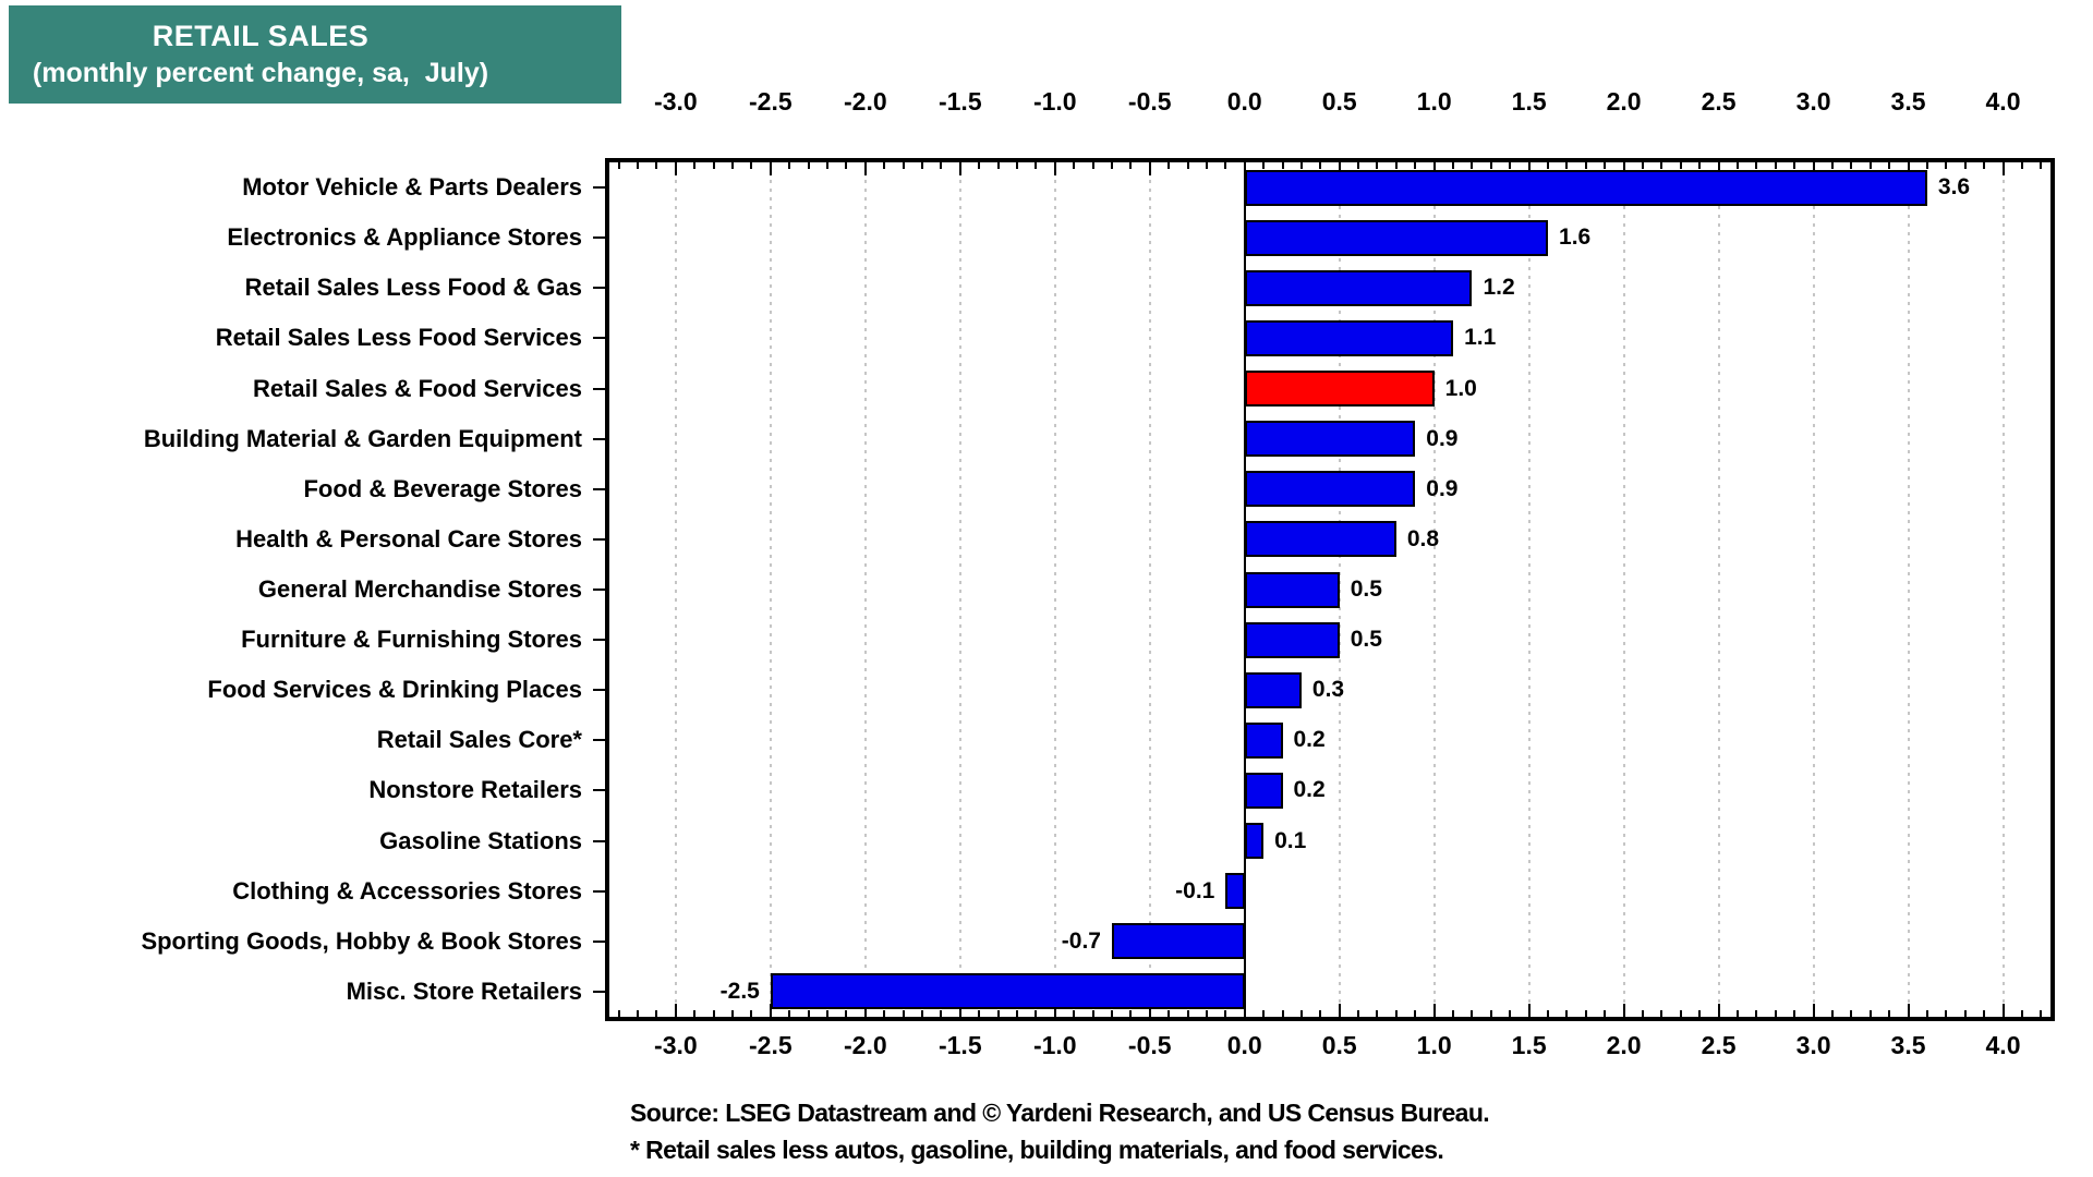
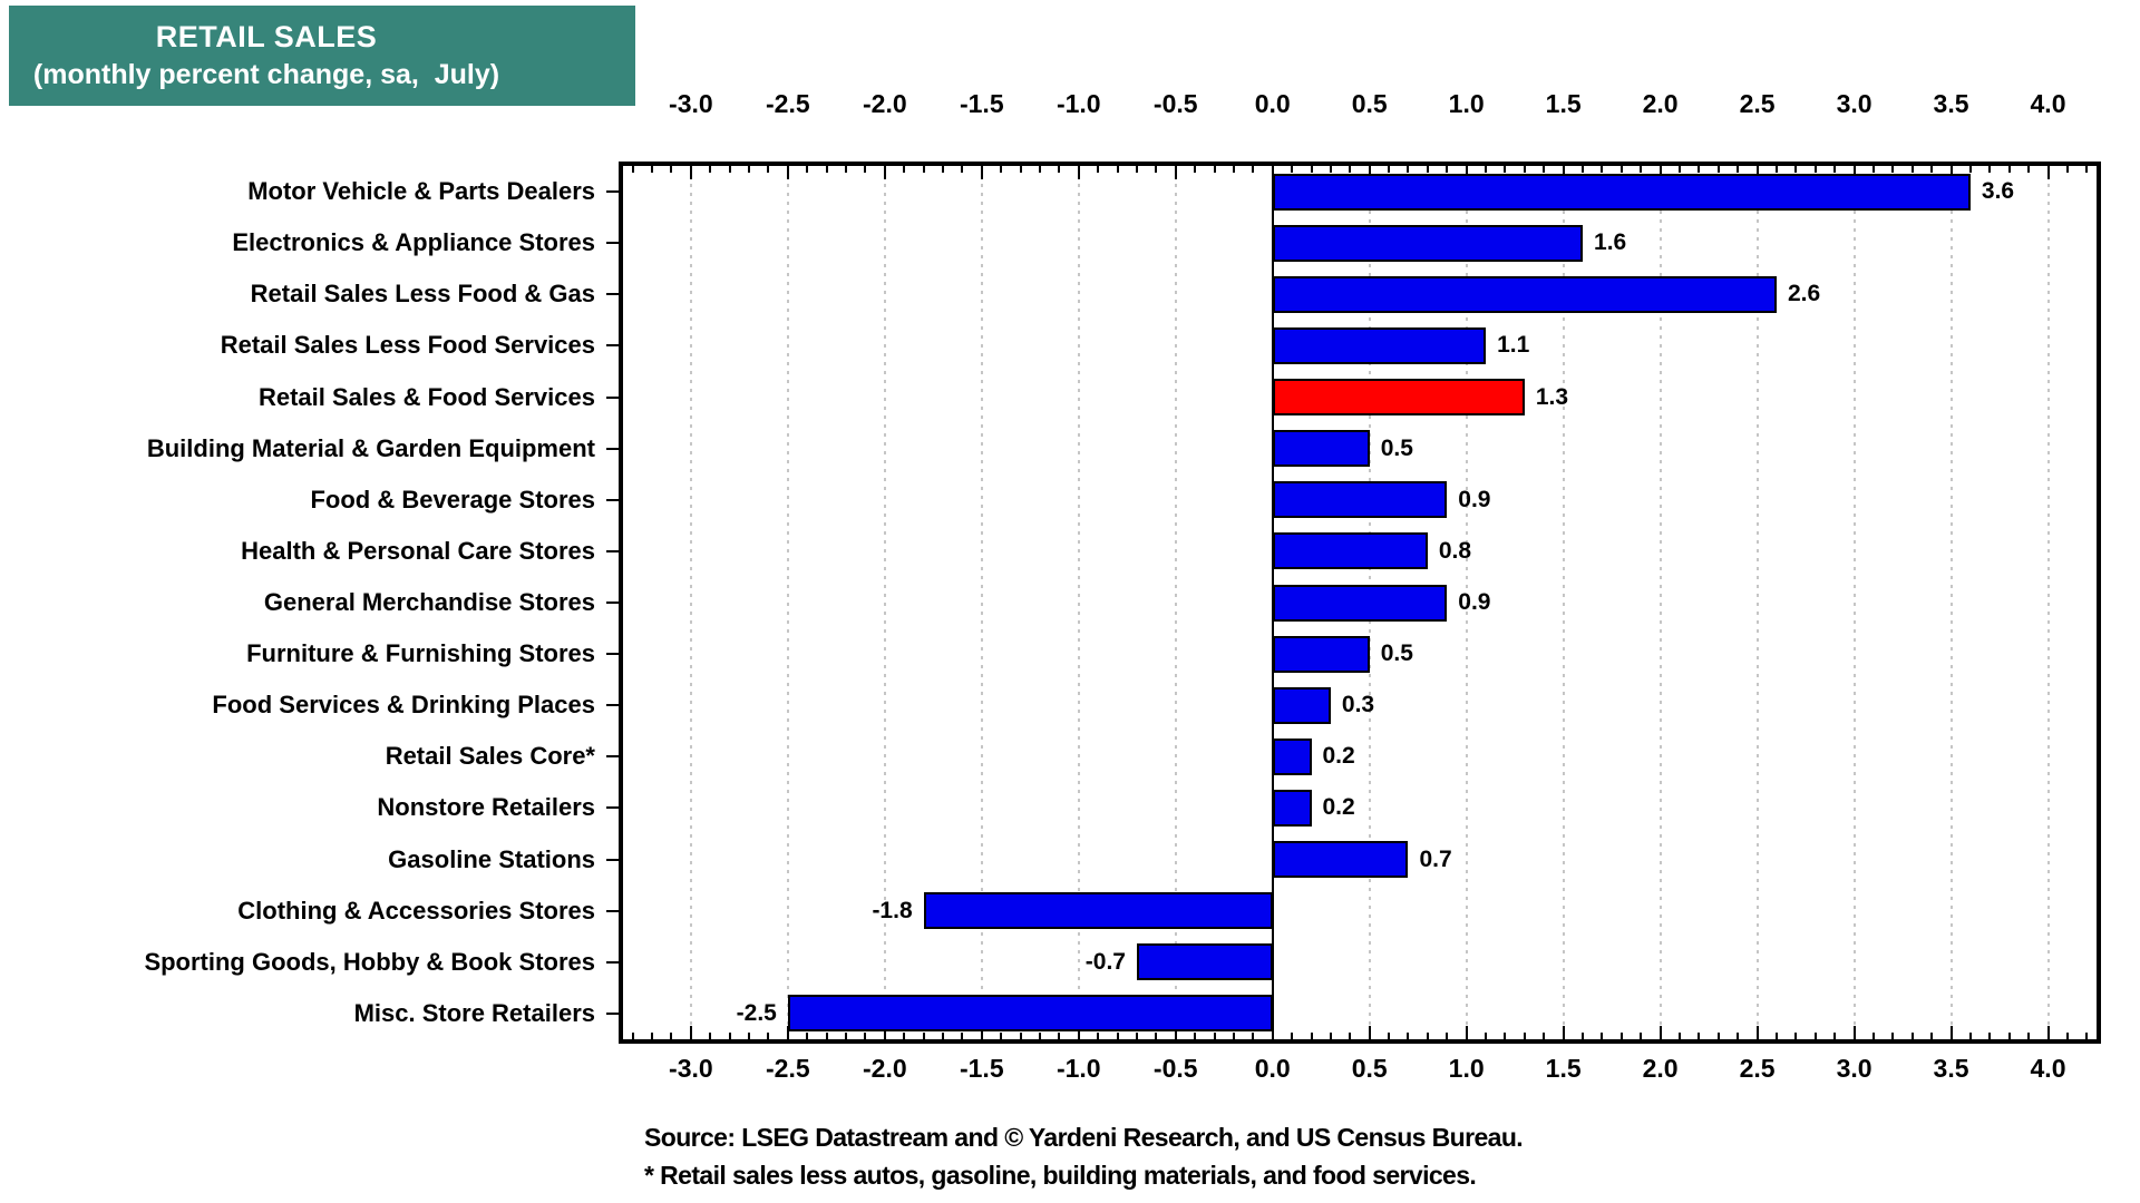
Retail Sales Less Food & Gas: 1.2 -> 2.6
Retail Sales & Food Services: 1.0 -> 1.3
Building Material & Garden Equipment: 0.9 -> 0.5
General Merchandise Stores: 0.5 -> 0.9
Gasoline Stations: 0.1 -> 0.7
Clothing & Accessories Stores: -0.1 -> -1.8
